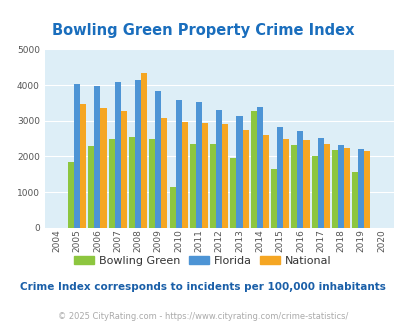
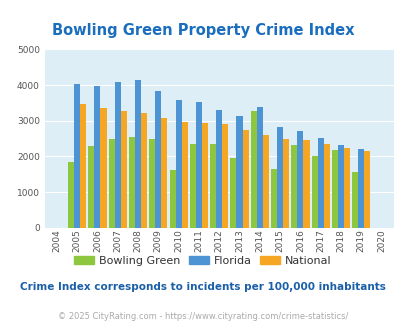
National/2008: 4350 -> 3230
Bowling Green/2010: 1150 -> 1620
